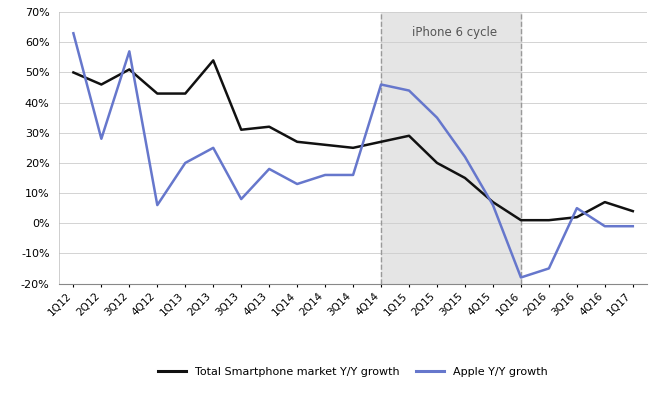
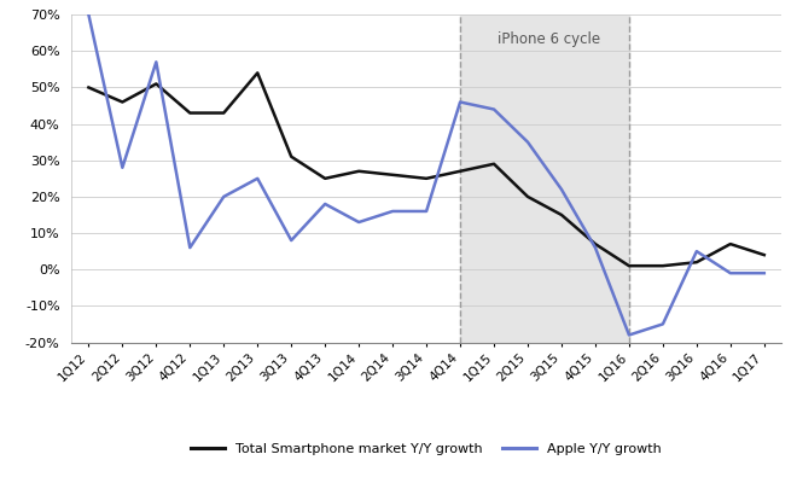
Apple Y/Y growth/1Q12: 63% -> 70%
Total Smartphone market Y/Y growth/4Q13: 32% -> 25%
